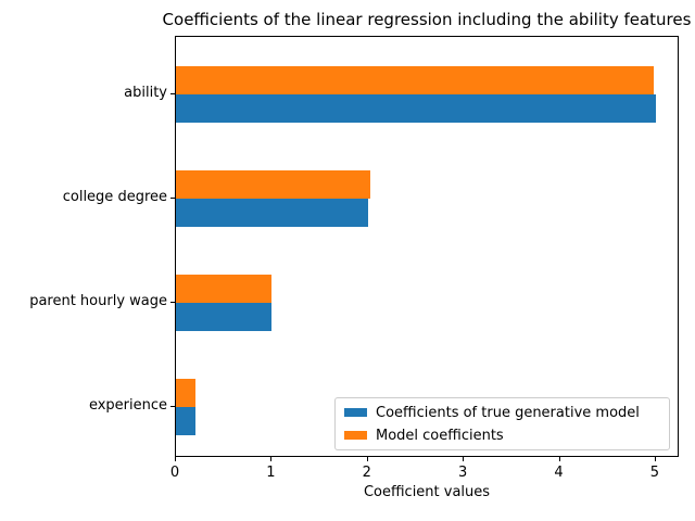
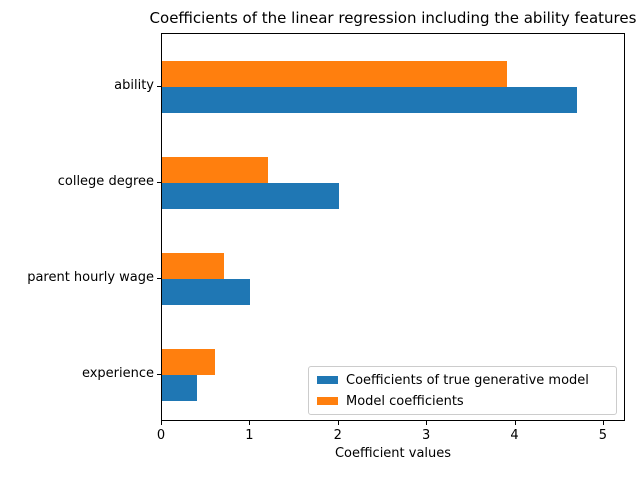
Coefficients of true generative model/ability: 5.0 -> 4.7
Model coefficients/ability: 5.0 -> 3.9
Model coefficients/college degree: 2.0 -> 1.2
Model coefficients/parent hourly wage: 1.0 -> 0.7
Coefficients of true generative model/experience: 0.2 -> 0.4
Model coefficients/experience: 0.2 -> 0.6
